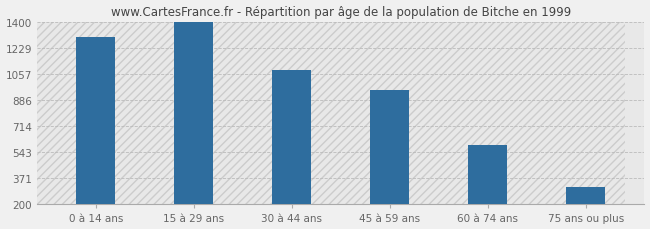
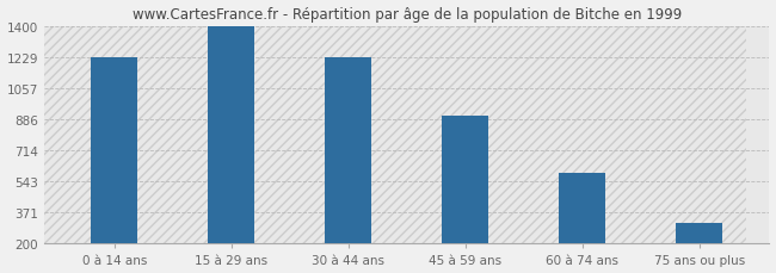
0 à 14 ans: 1300 -> 1230
30 à 44 ans: 1080 -> 1220
45 à 59 ans: 950 -> 910
